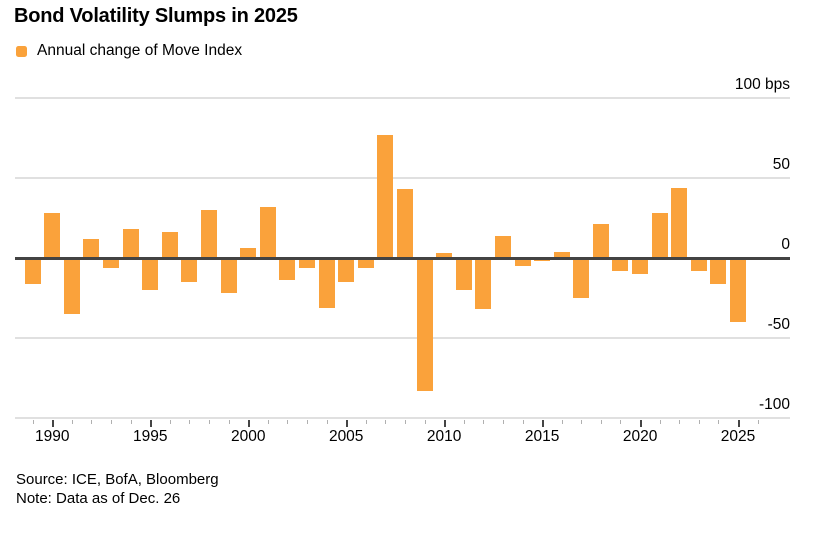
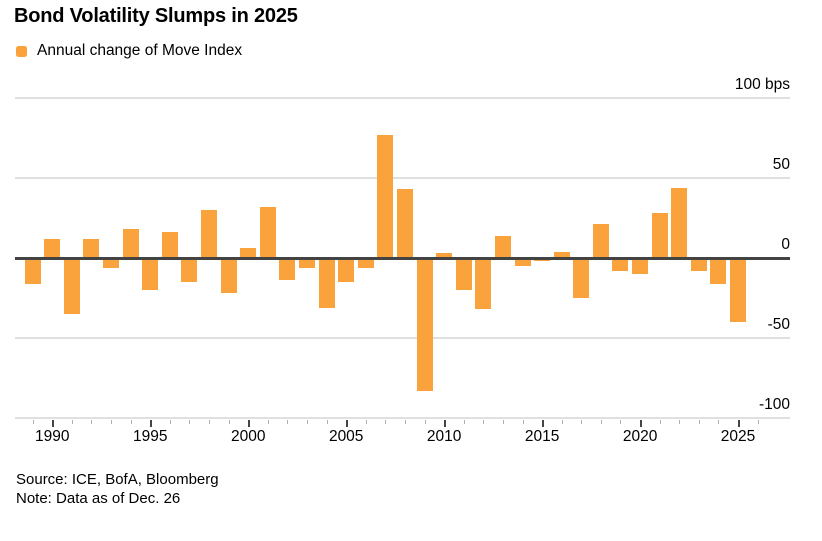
1990: 28 -> 12
